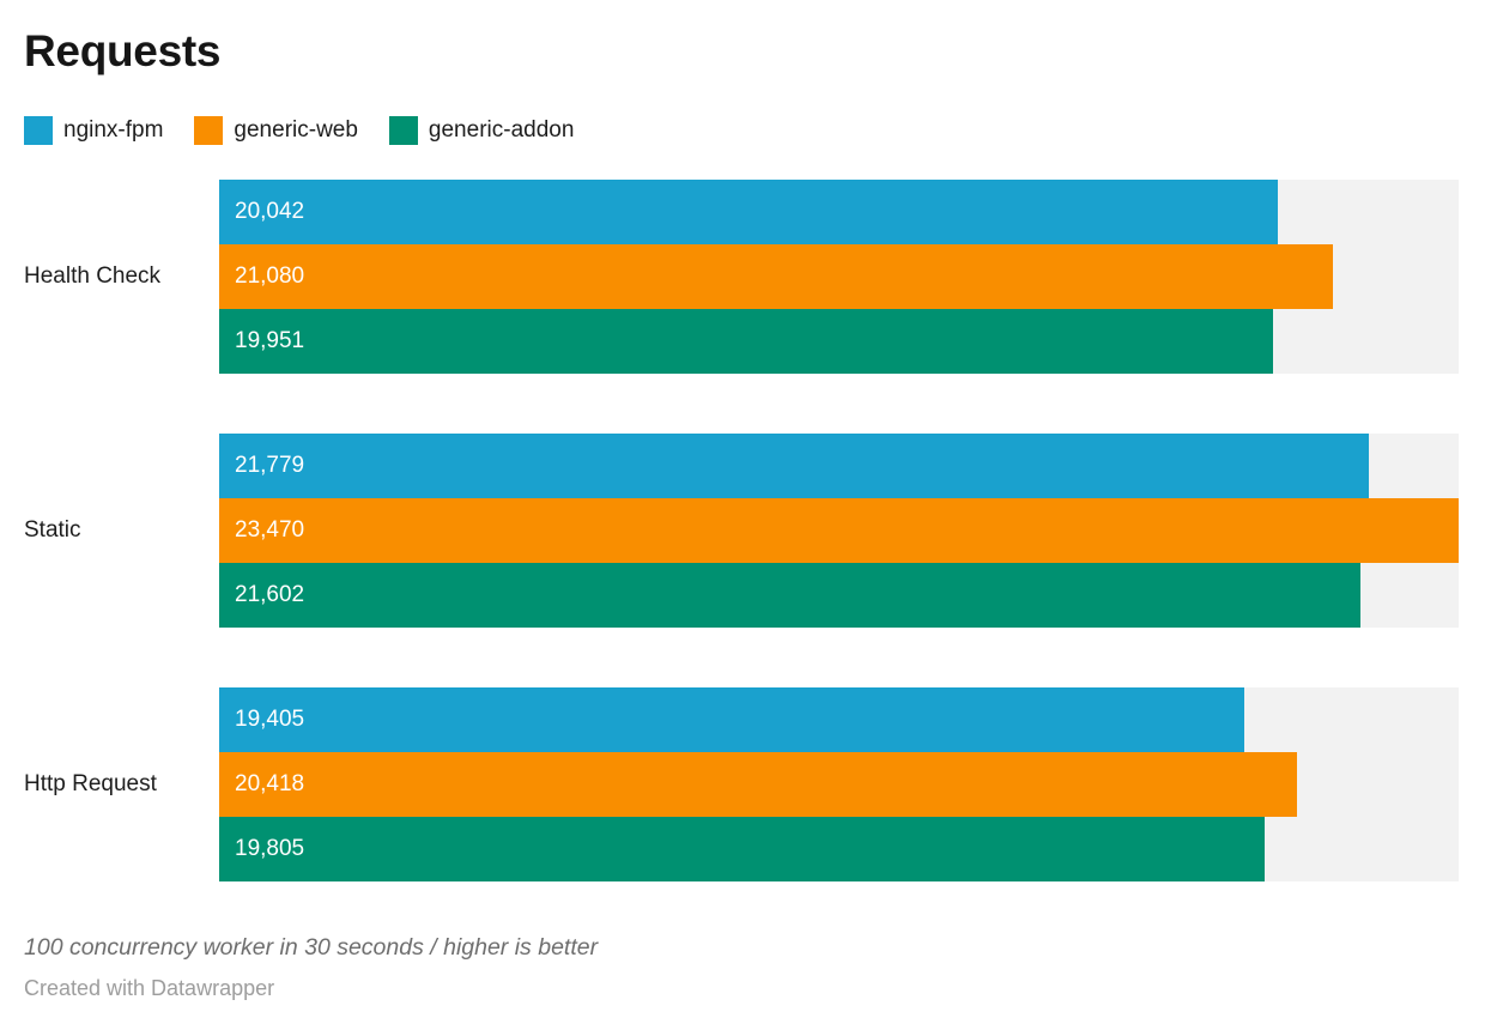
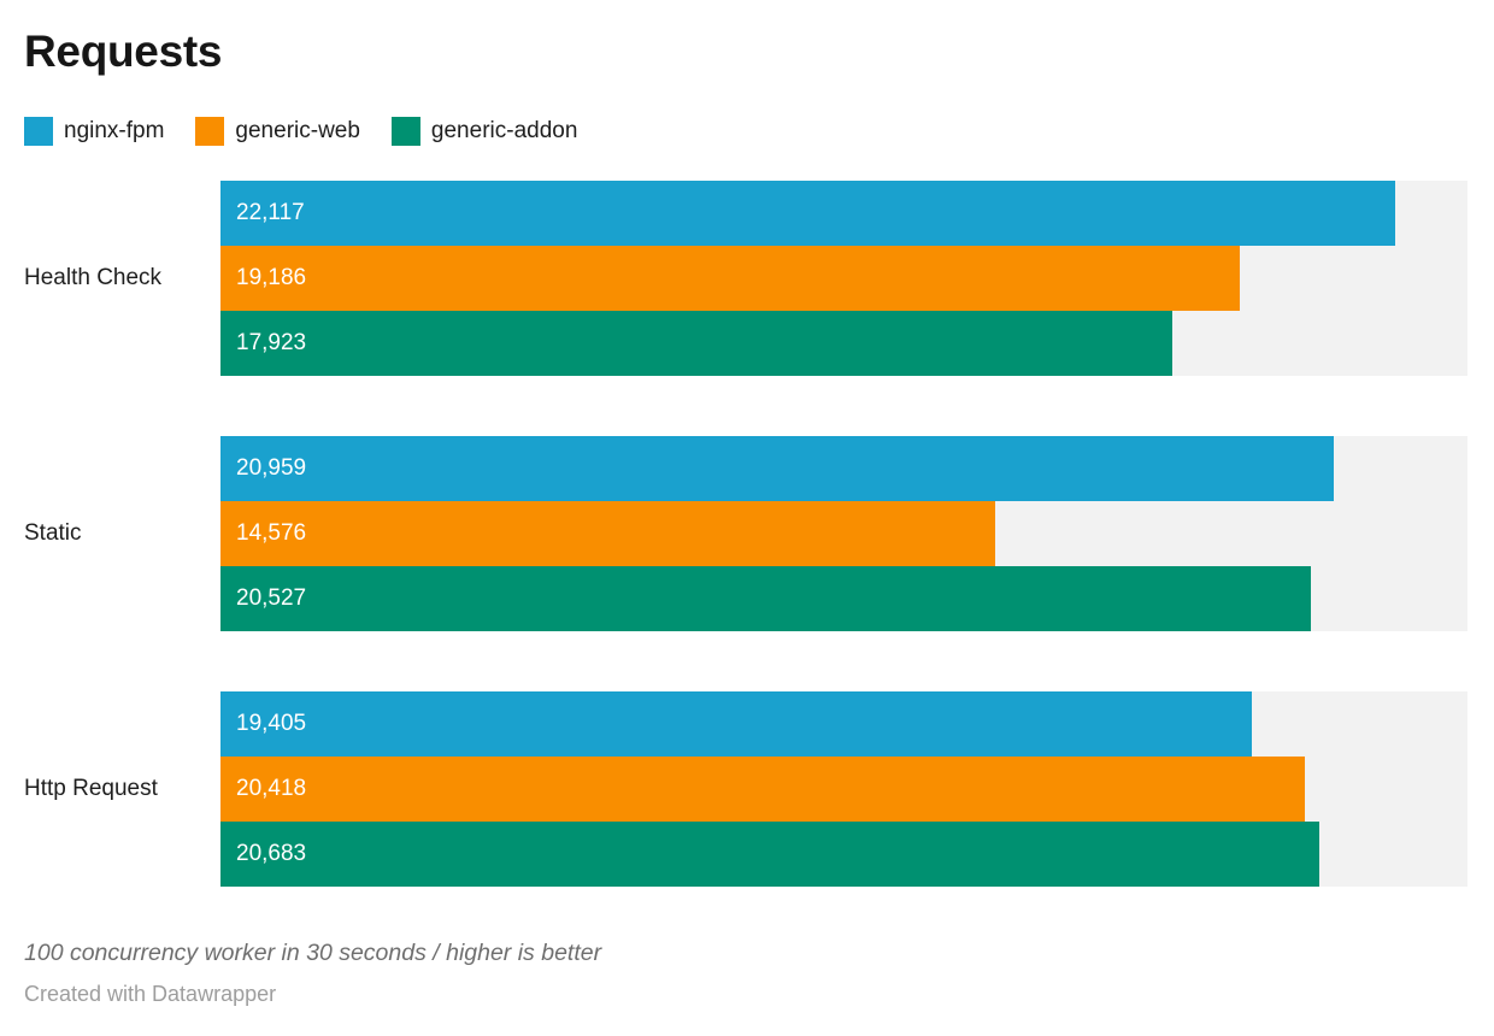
nginx-fpm/Health Check: 20,042 -> 22,117
generic-web/Health Check: 21,080 -> 19,186
generic-addon/Health Check: 19,951 -> 17,923
nginx-fpm/Static: 21,779 -> 20,959
generic-web/Static: 23,470 -> 14,576
generic-addon/Static: 21,602 -> 20,527
generic-addon/Http Request: 19,805 -> 20,683
